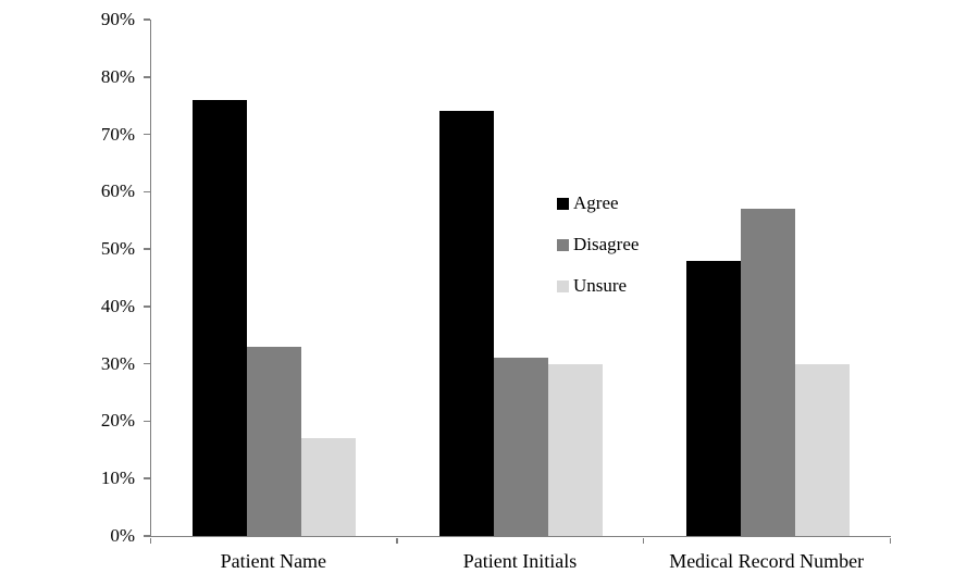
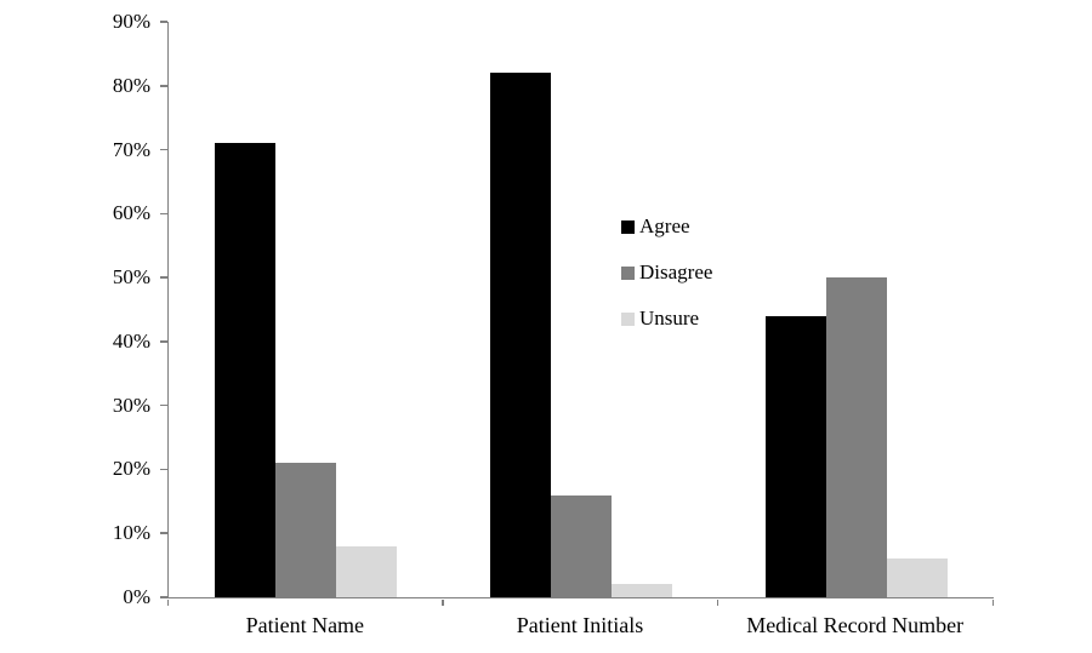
Agree/Patient Name: 76% -> 71%
Disagree/Patient Name: 33% -> 21%
Unsure/Patient Name: 17% -> 8%
Agree/Patient Initials: 74% -> 82%
Disagree/Patient Initials: 31% -> 16%
Unsure/Patient Initials: 30% -> 2%
Agree/Medical Record Number: 48% -> 44%
Disagree/Medical Record Number: 57% -> 50%
Unsure/Medical Record Number: 30% -> 6%
